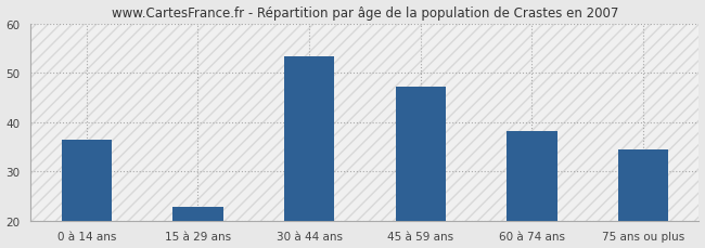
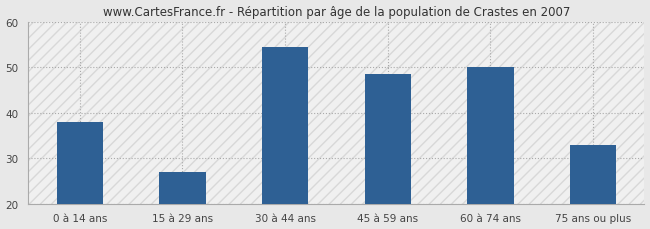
0 à 14 ans: 36.4 -> 38.0
15 à 29 ans: 22.7 -> 27.0
30 à 44 ans: 53.3 -> 54.5
45 à 59 ans: 47.1 -> 48.5
60 à 74 ans: 38.2 -> 50.0
75 ans ou plus: 34.5 -> 33.0
